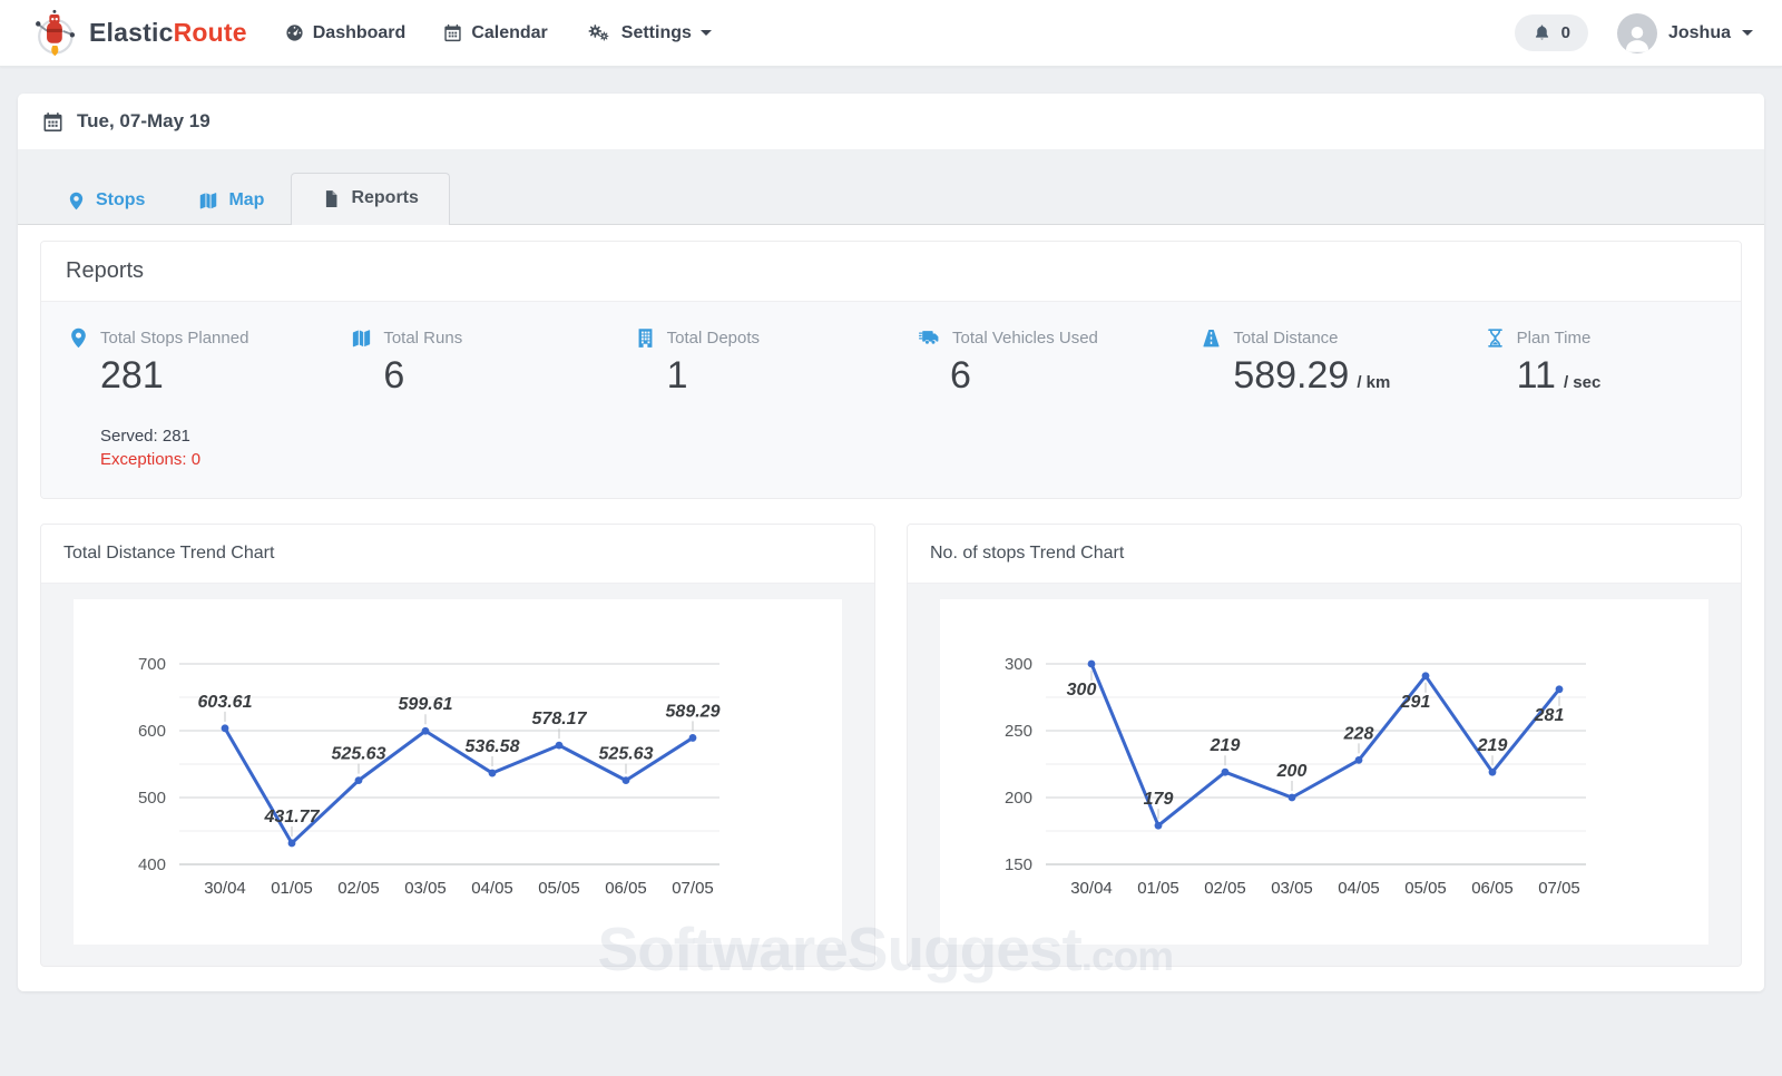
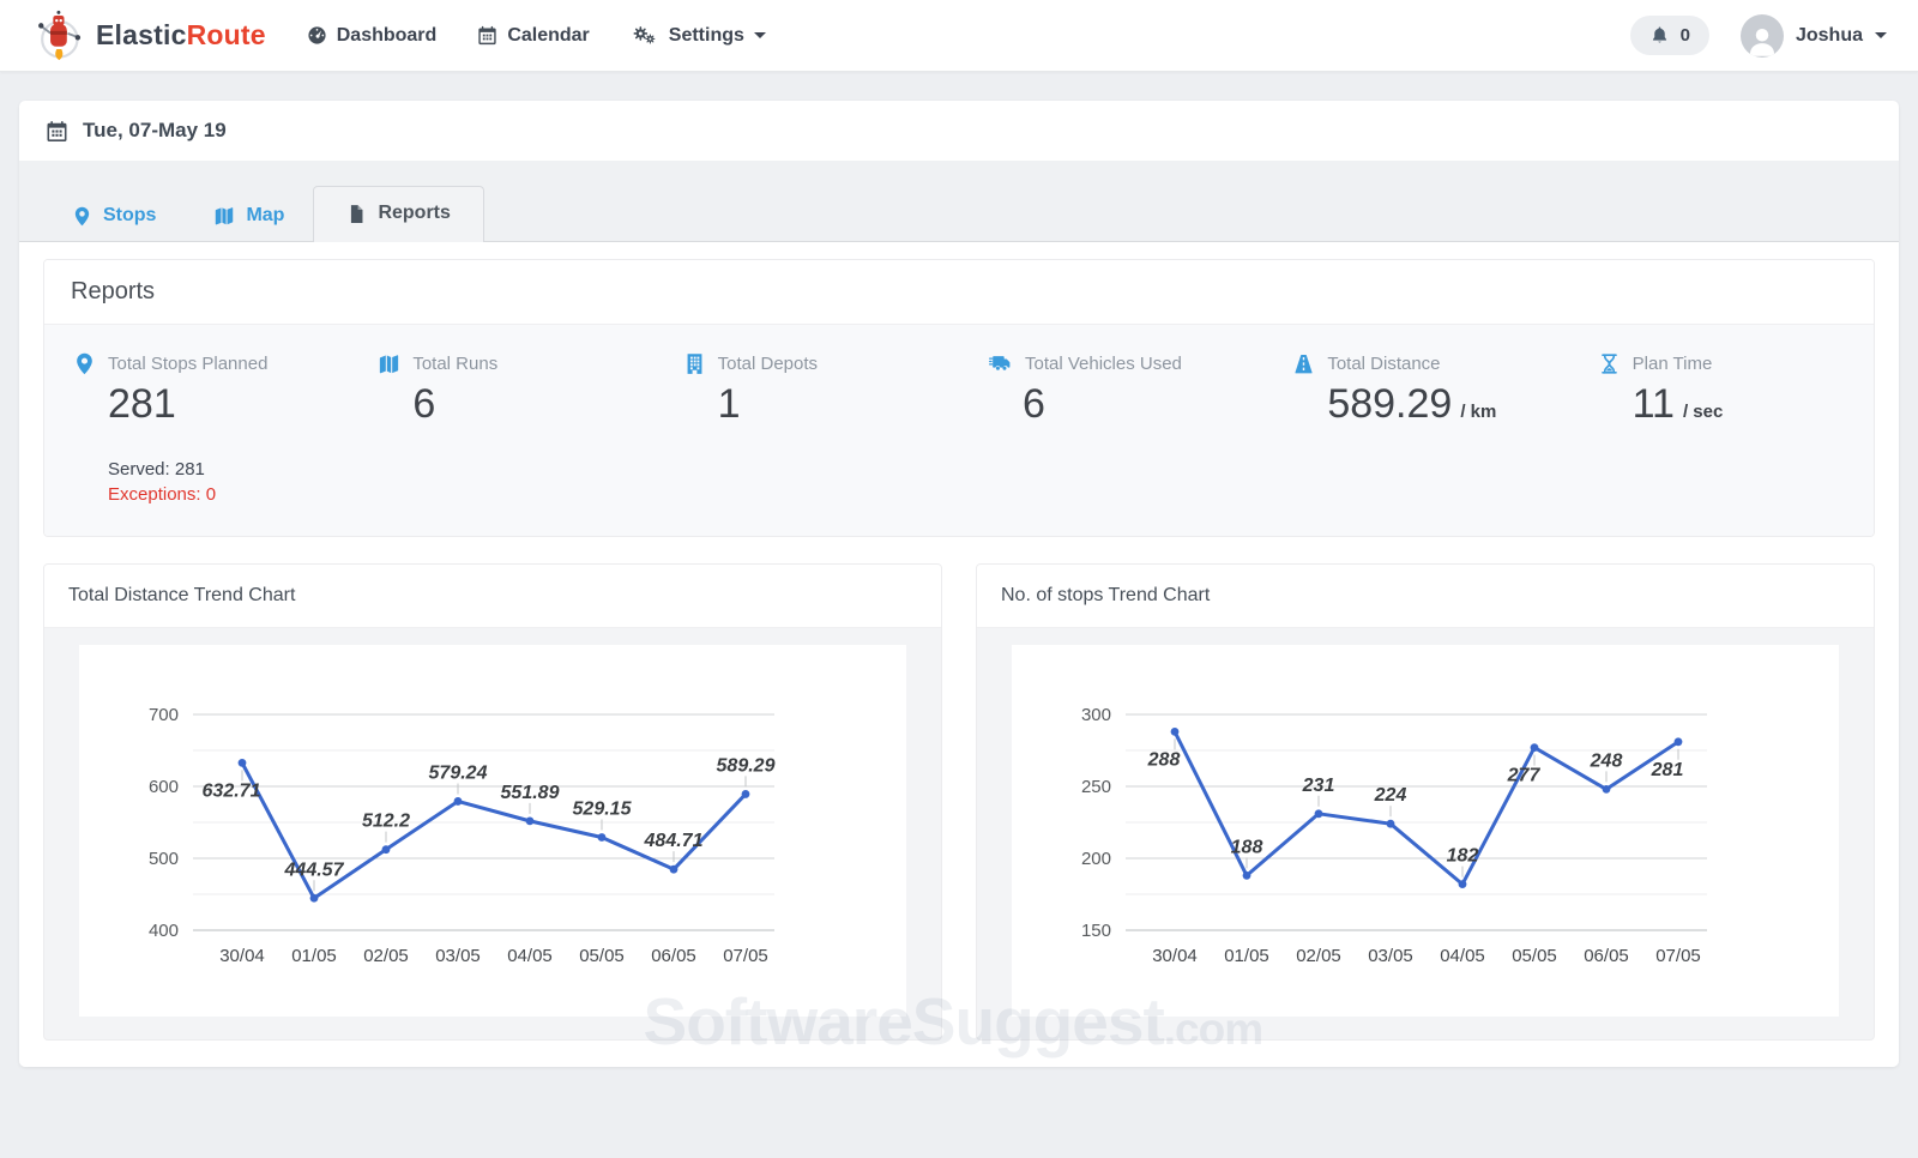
Total Distance Trend Chart/30/04: 603.61 -> 632.71
Total Distance Trend Chart/01/05: 431.77 -> 444.57
Total Distance Trend Chart/02/05: 525.63 -> 512.2
Total Distance Trend Chart/03/05: 599.61 -> 579.24
Total Distance Trend Chart/04/05: 536.58 -> 551.89
Total Distance Trend Chart/05/05: 578.17 -> 529.15
Total Distance Trend Chart/06/05: 525.63 -> 484.71
No. of stops Trend Chart/30/04: 300 -> 288
No. of stops Trend Chart/01/05: 179 -> 188
No. of stops Trend Chart/02/05: 219 -> 231
No. of stops Trend Chart/03/05: 200 -> 224
No. of stops Trend Chart/04/05: 228 -> 182
No. of stops Trend Chart/05/05: 291 -> 277
No. of stops Trend Chart/06/05: 219 -> 248
